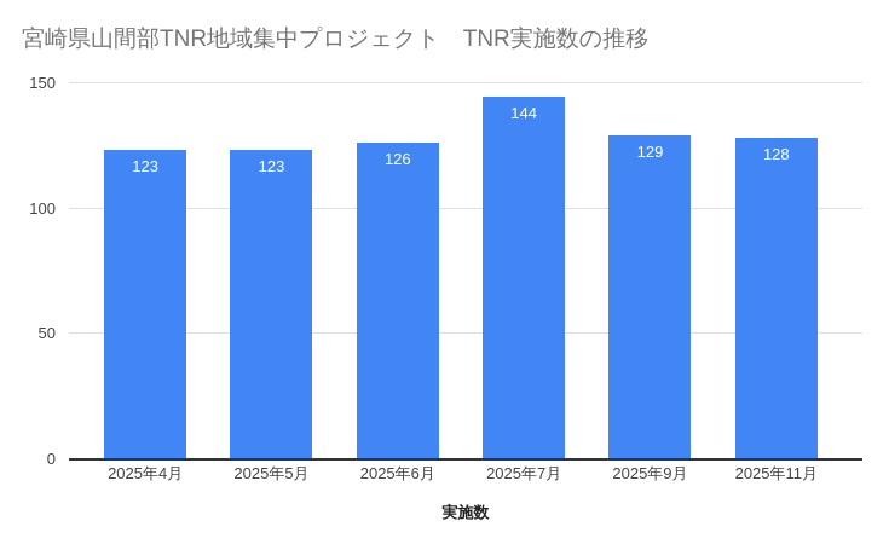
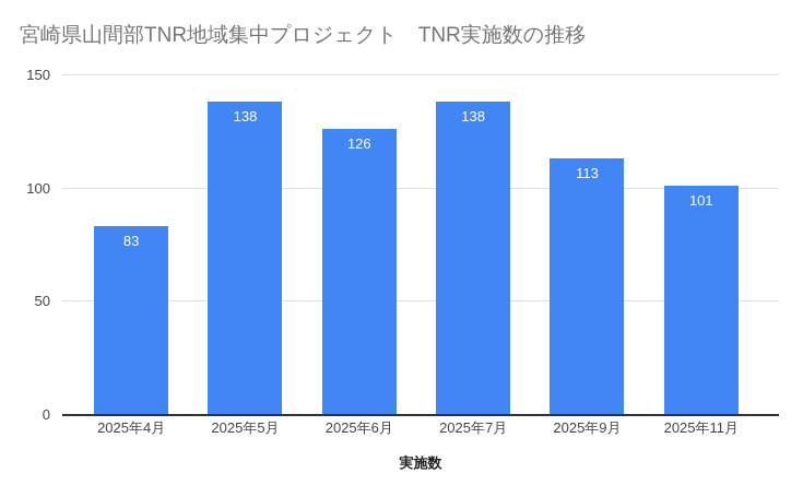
2025年4月: 123 -> 83
2025年5月: 123 -> 138
2025年7月: 144 -> 138
2025年9月: 129 -> 113
2025年11月: 128 -> 101
